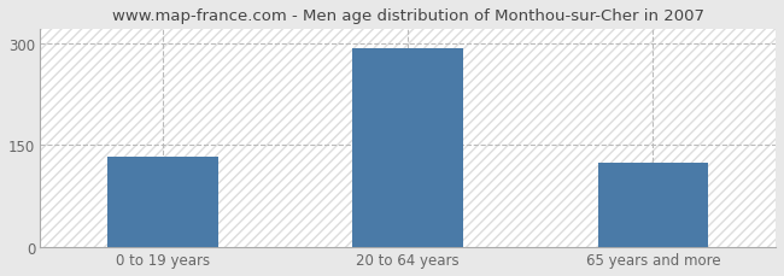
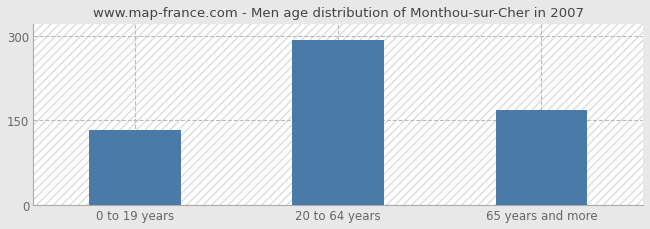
65 years and more: 123 -> 168
